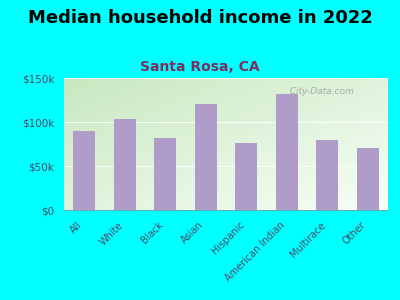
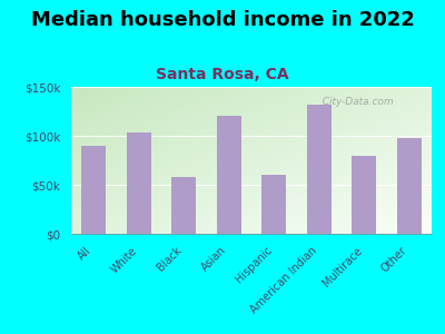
Black: $82k -> $58k
Hispanic: $76k -> $60k
Other: $70k -> $98k
